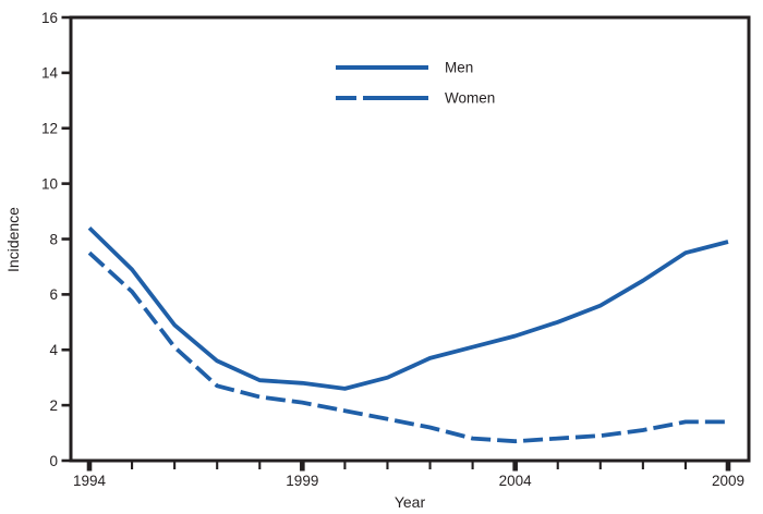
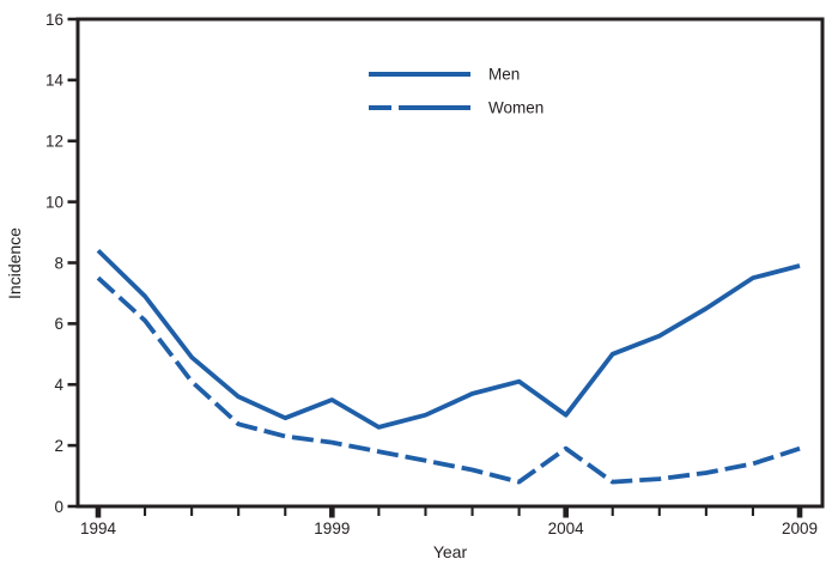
Men/1999: 2.8 -> 3.5
Men/2004: 4.5 -> 3.0
Women/2004: 0.7 -> 1.9
Women/2009: 1.4 -> 1.9
